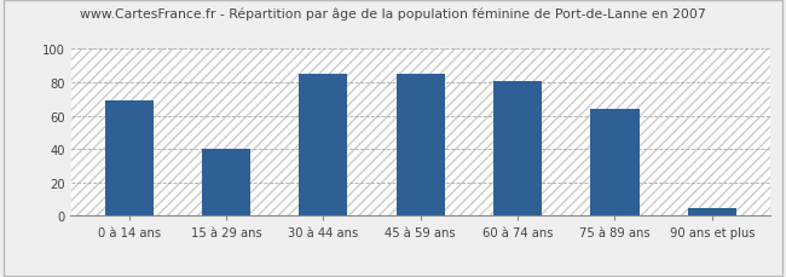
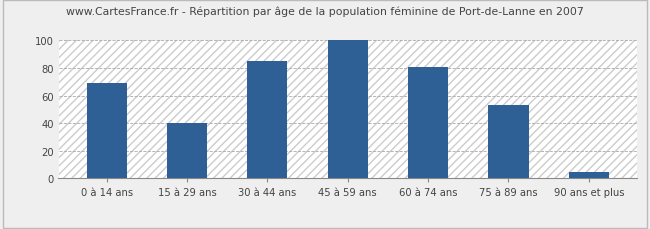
45 à 59 ans: 85 -> 100
75 à 89 ans: 64 -> 53
